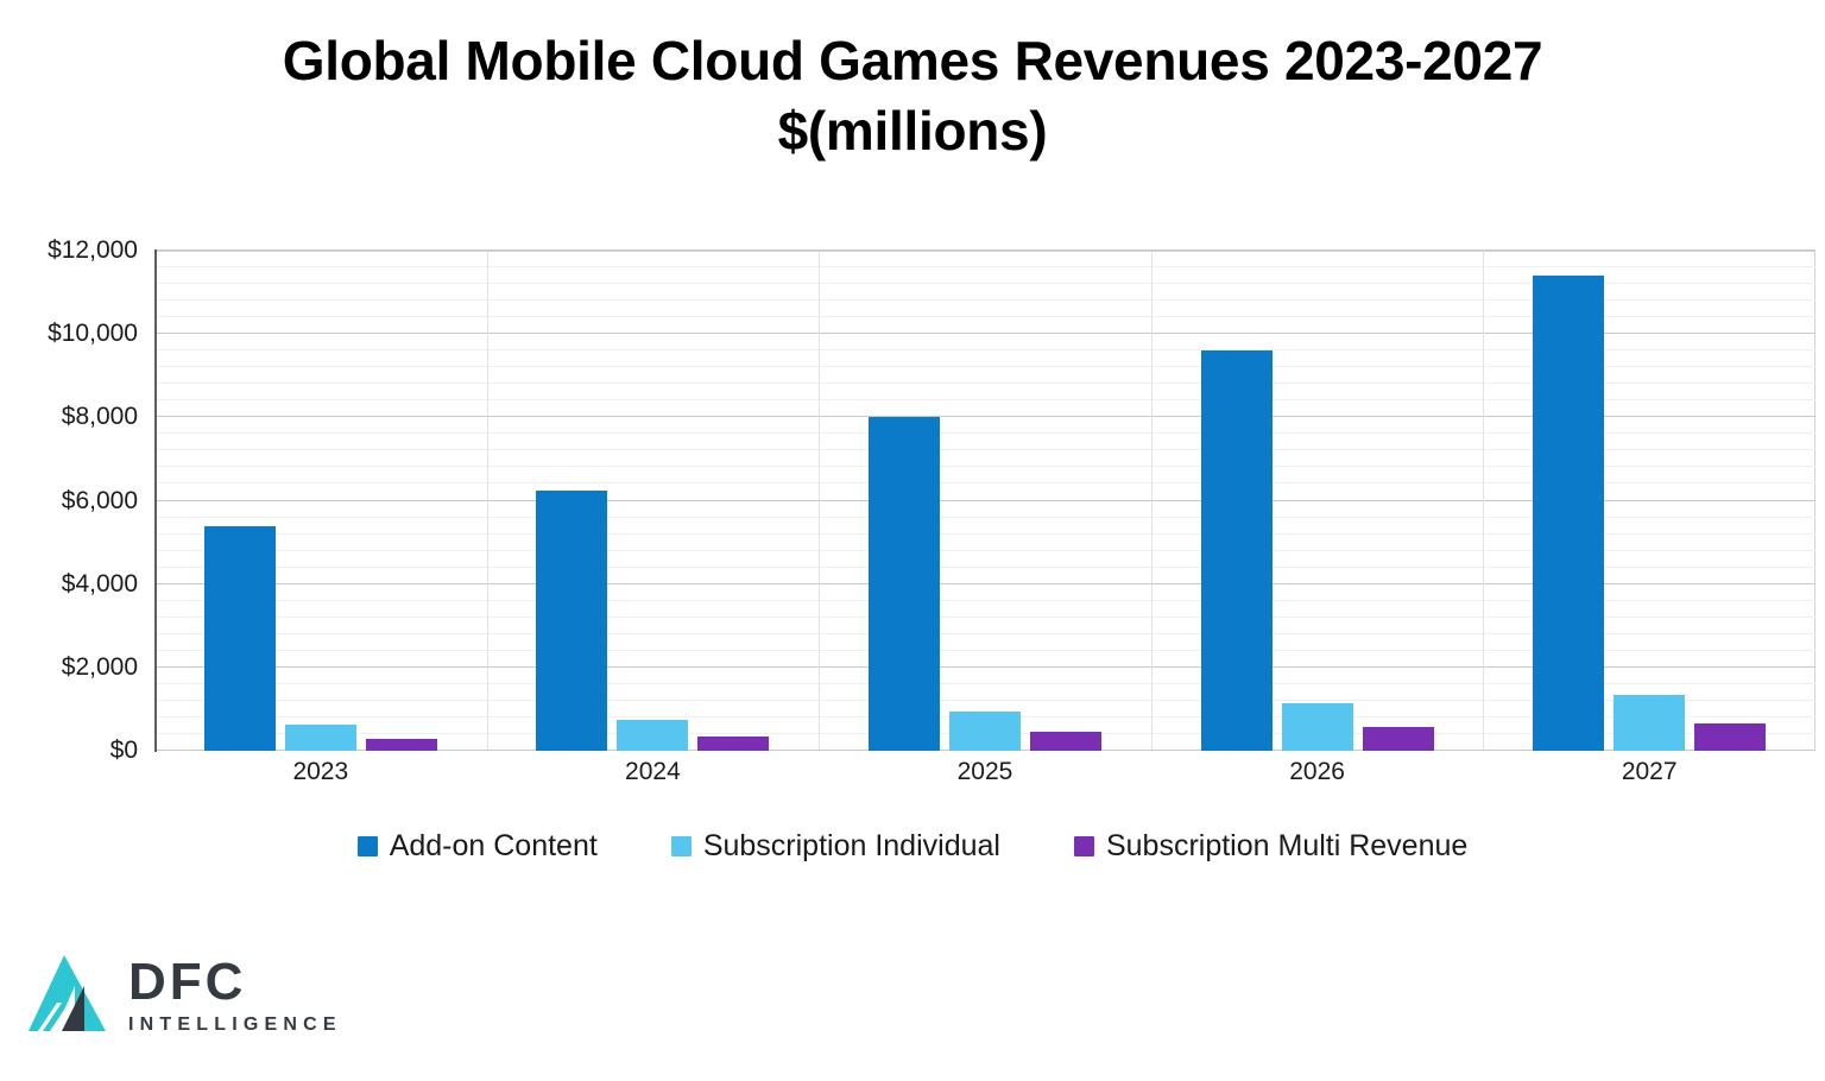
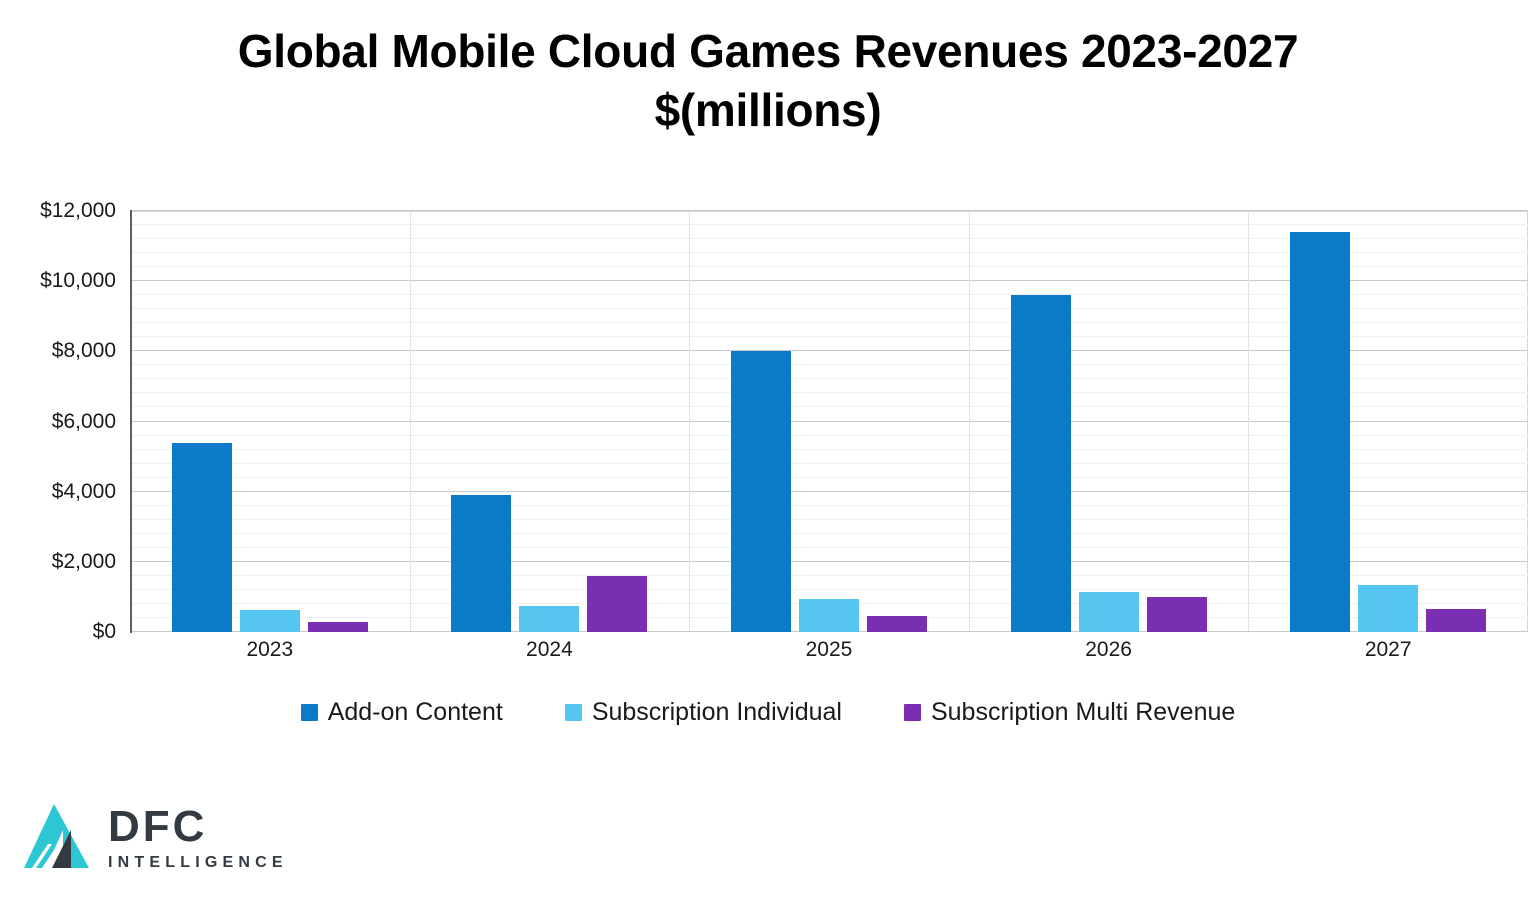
Add-on Content/2024: $6200 -> $3900
Subscription Multi Revenue/2024: $400 -> $1600
Subscription Multi Revenue/2026: $600 -> $1000
